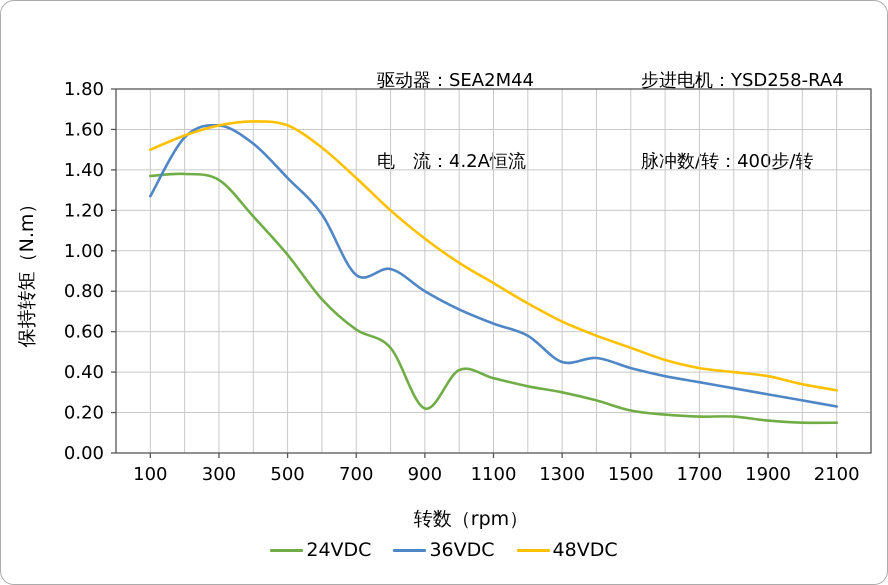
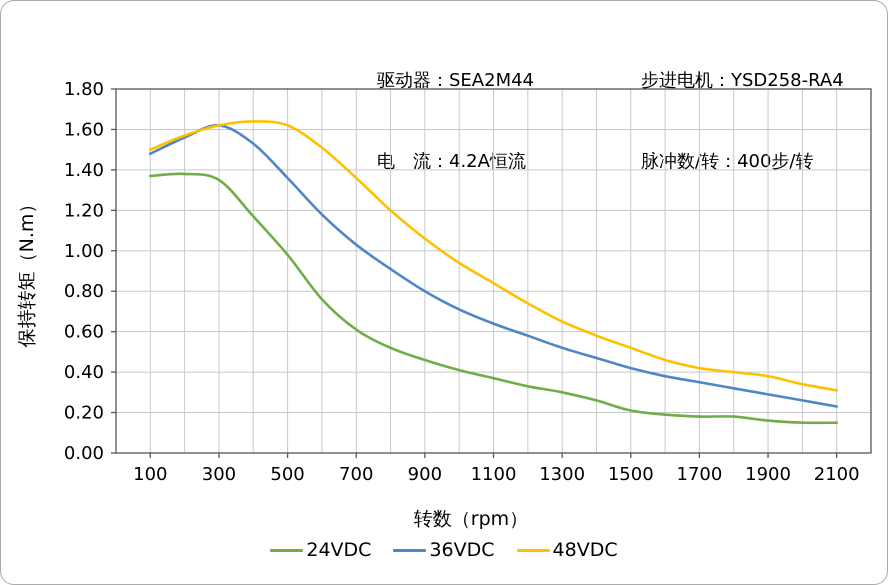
36VDC/100: 1.27 -> 1.48
36VDC/700: 0.88 -> 1.03
24VDC/900: 0.22 -> 0.46
36VDC/1300: 0.45 -> 0.52
